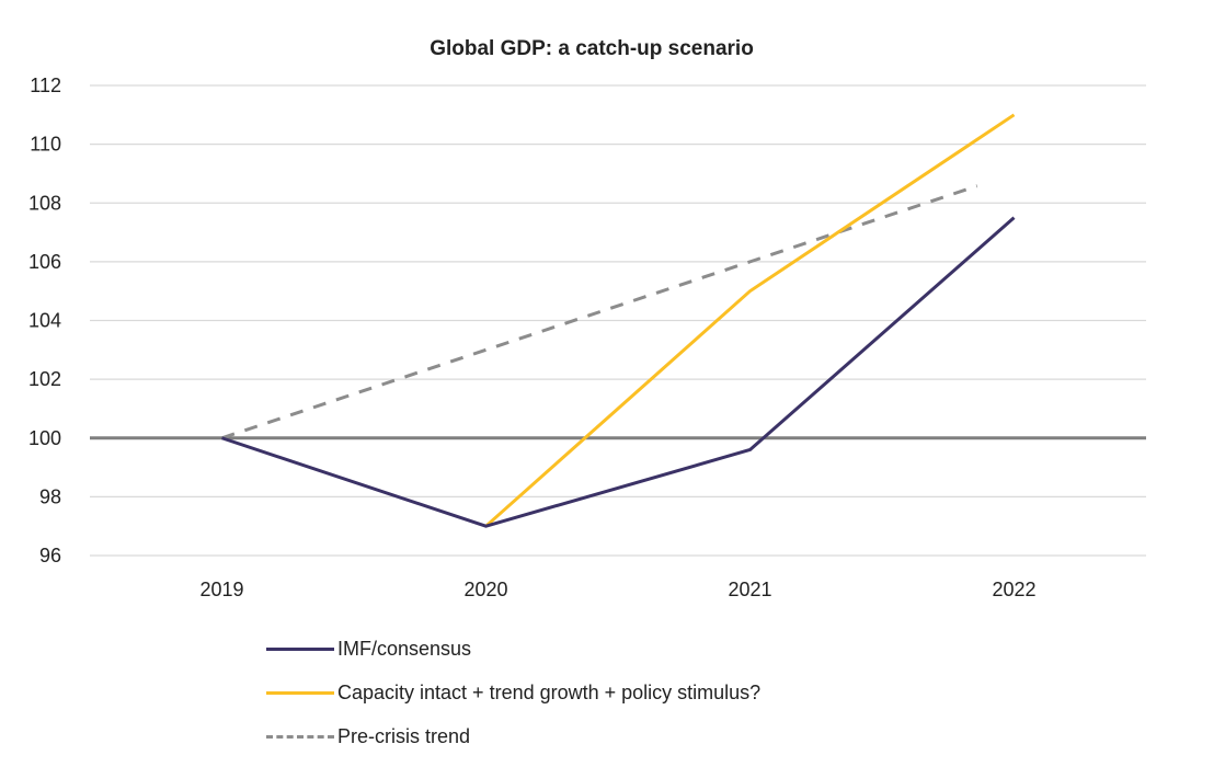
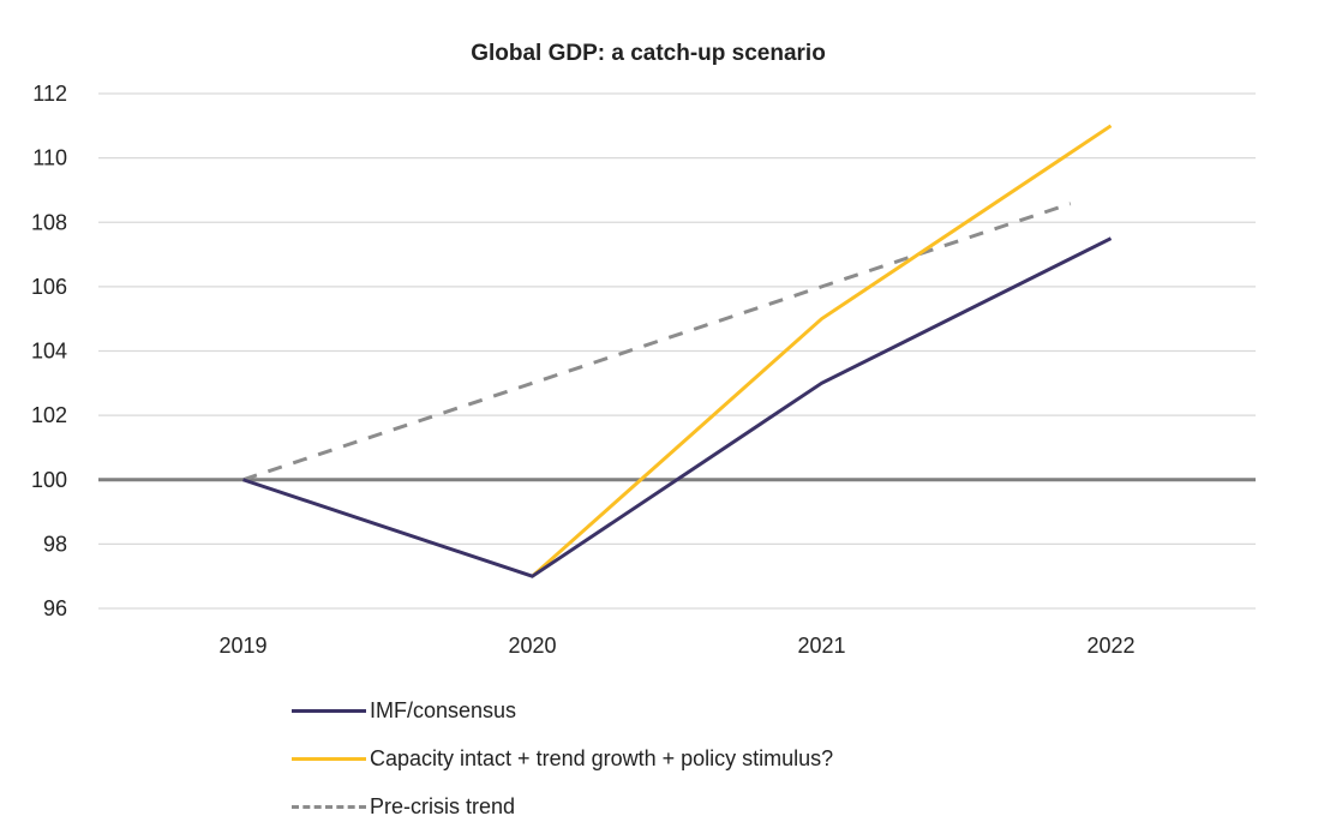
IMF/consensus/2021: 99.6 -> 103.0
